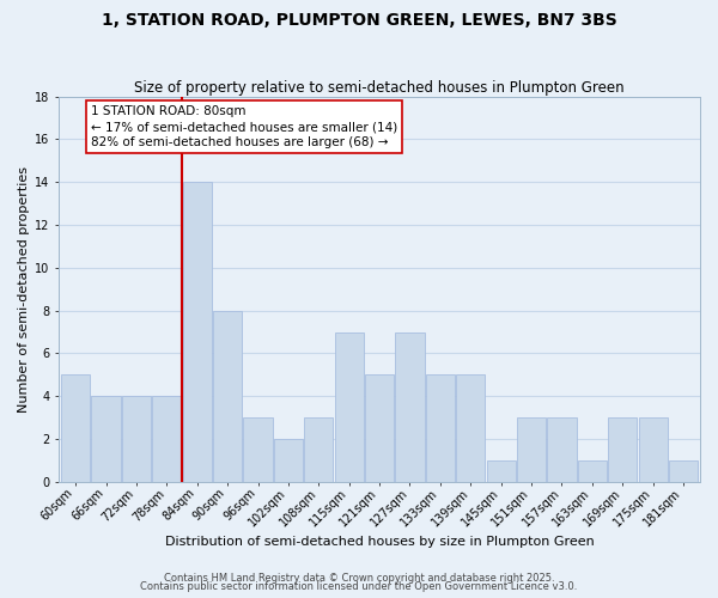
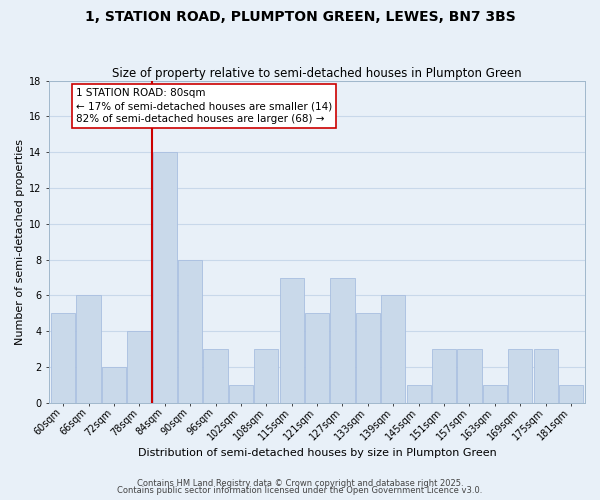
66sqm: 4 -> 6
72sqm: 4 -> 2
102sqm: 2 -> 1
139sqm: 5 -> 6
